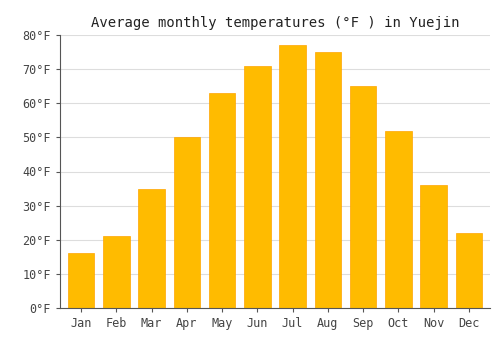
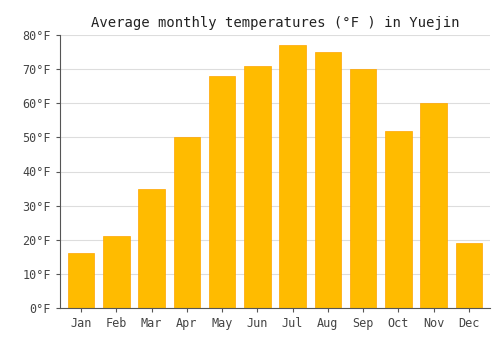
May: 63°F -> 68°F
Sep: 65°F -> 70°F
Nov: 36°F -> 60°F
Dec: 22°F -> 19°F
